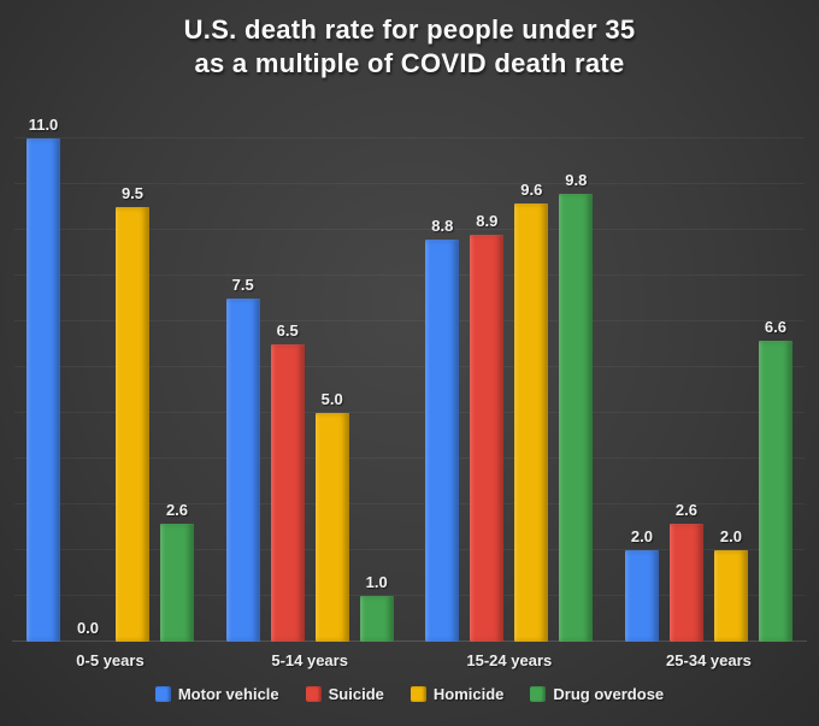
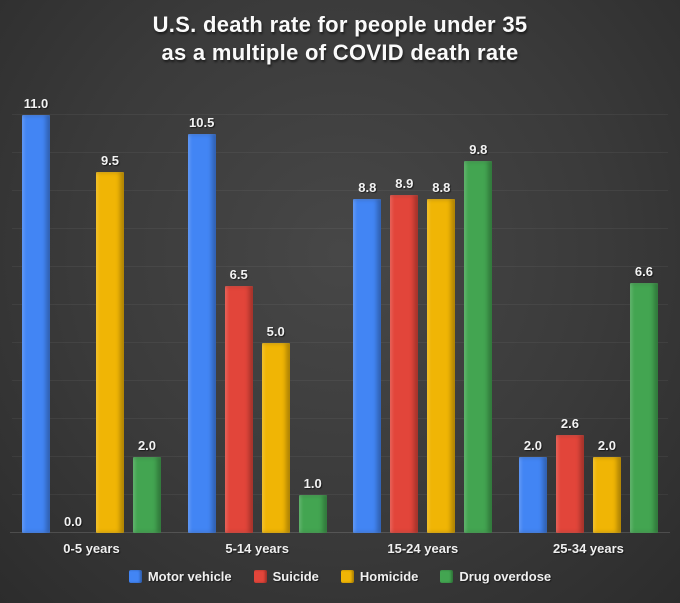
Drug overdose/0-5 years: 2.6 -> 2.0
Motor vehicle/5-14 years: 7.5 -> 10.5
Homicide/15-24 years: 9.6 -> 8.8
